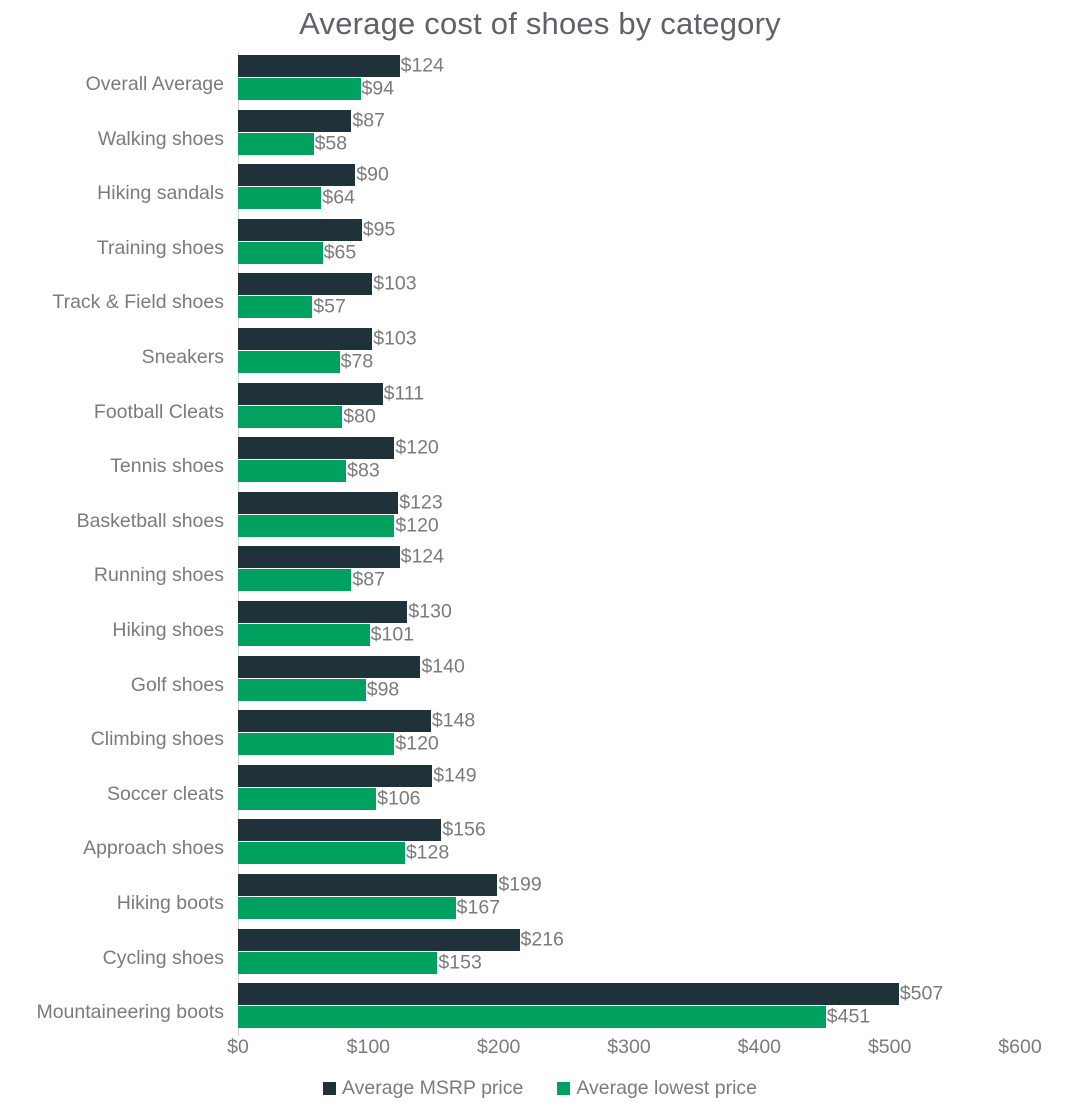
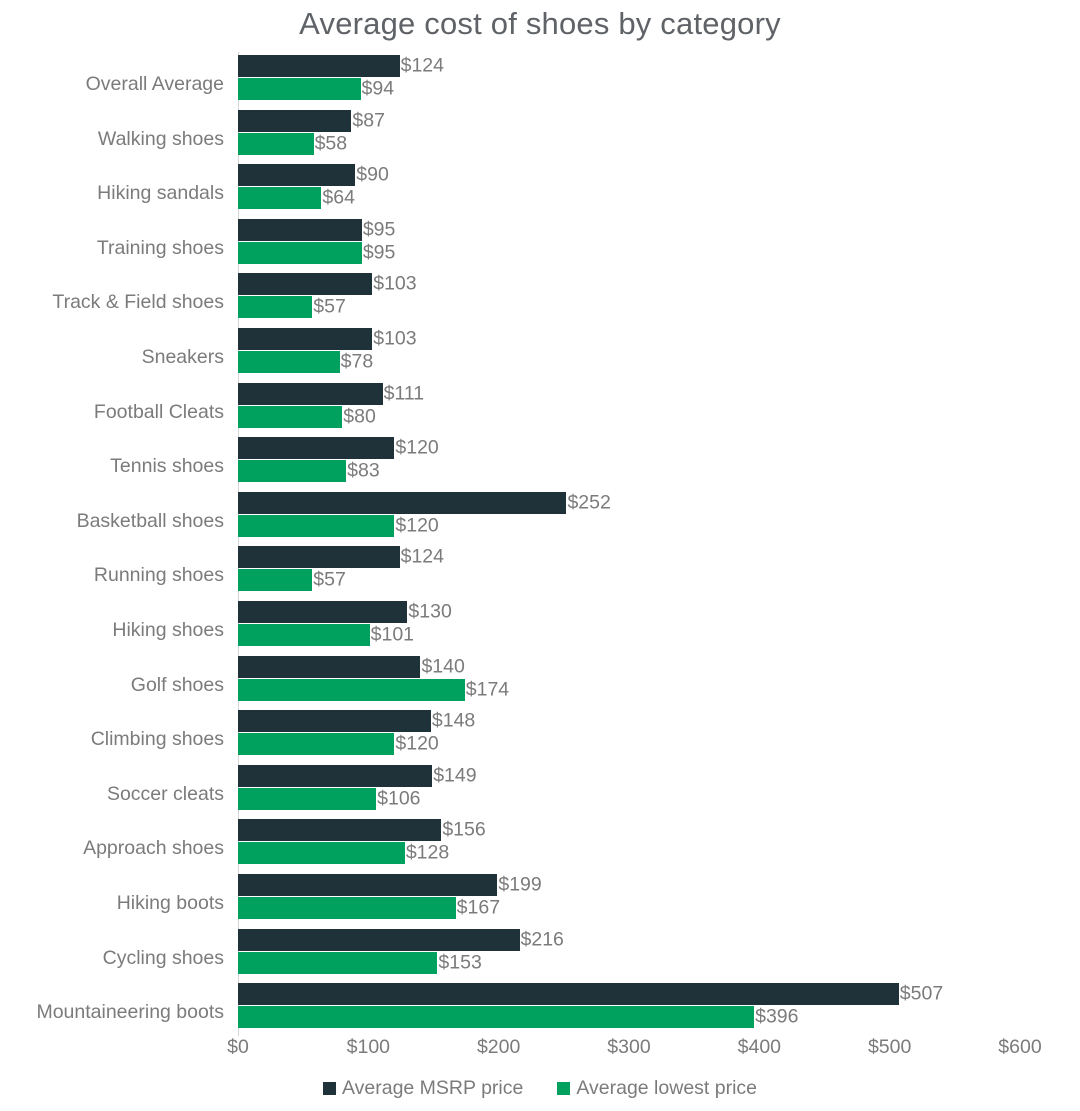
Average lowest price/Training shoes: $65 -> $95
Average MSRP price/Basketball shoes: $123 -> $252
Average lowest price/Running shoes: $87 -> $57
Average lowest price/Golf shoes: $98 -> $174
Average lowest price/Mountaineering boots: $451 -> $396
